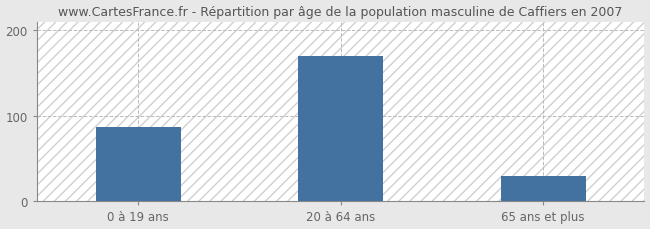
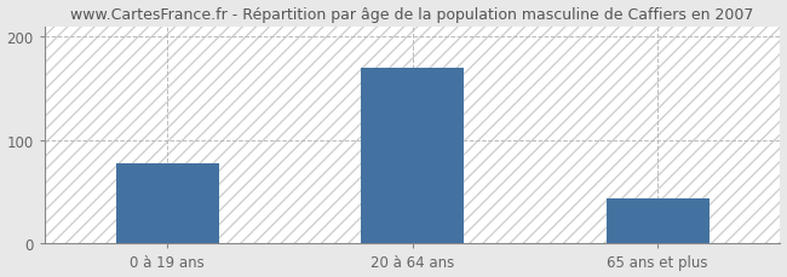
0 à 19 ans: 87 -> 78
65 ans et plus: 30 -> 44
